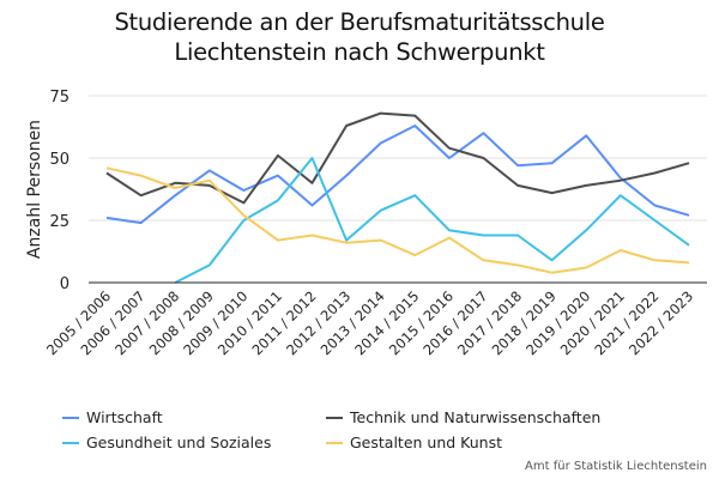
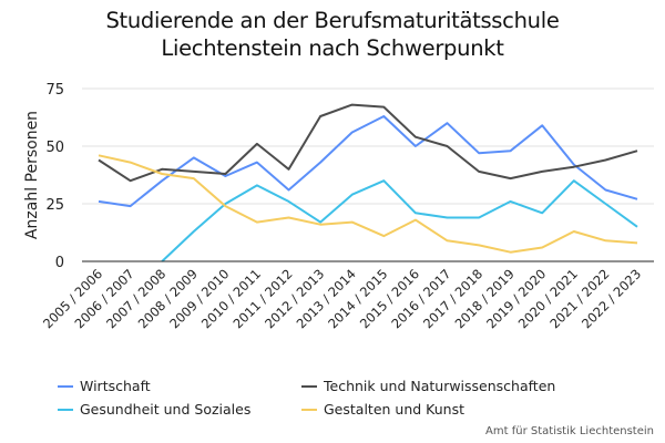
Gesundheit und Soziales/2008 / 2009: 7 -> 13
Gestalten und Kunst/2008 / 2009: 41 -> 36
Technik und Naturwissenschaften/2009 / 2010: 32 -> 38
Gestalten und Kunst/2009 / 2010: 27 -> 24
Gesundheit und Soziales/2011 / 2012: 50 -> 26
Gesundheit und Soziales/2018 / 2019: 9 -> 26
